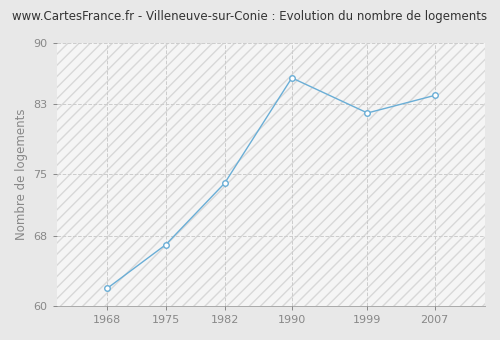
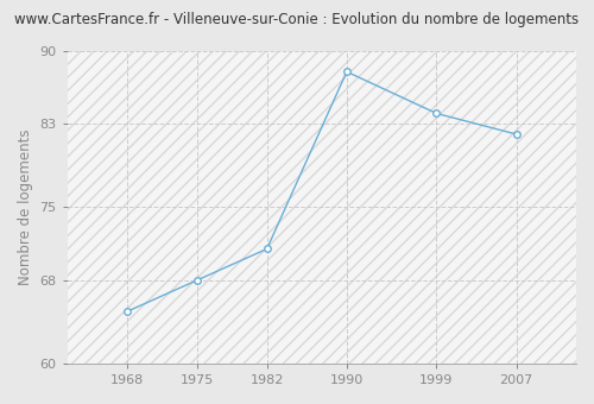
1968: 62 -> 65
1975: 67 -> 68
1982: 74 -> 71
1990: 86 -> 88
1999: 82 -> 84
2007: 84 -> 82
